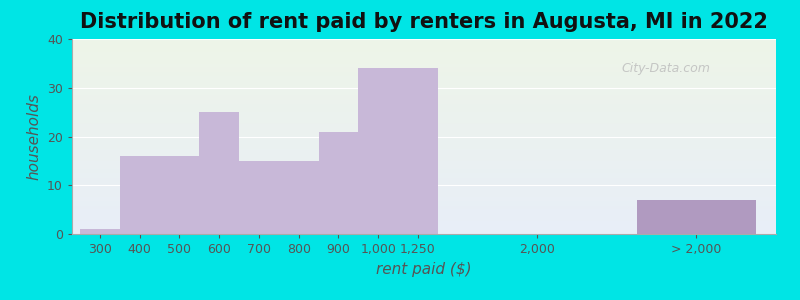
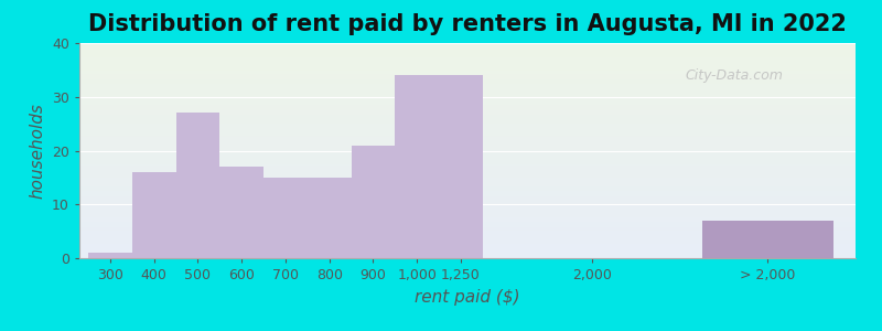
500: 16 -> 27
600: 25 -> 17
